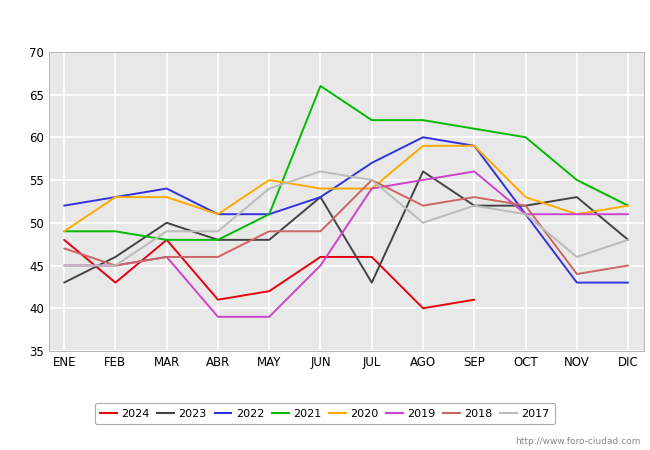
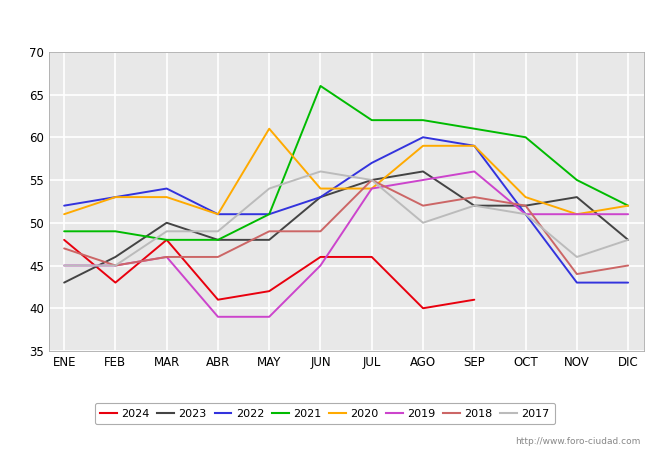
2020/ENE: 49 -> 51
2020/MAY: 55 -> 61
2023/JUL: 43 -> 55
